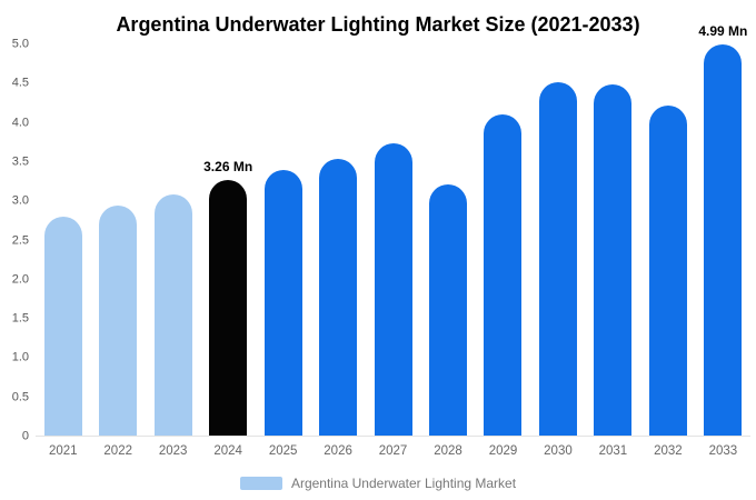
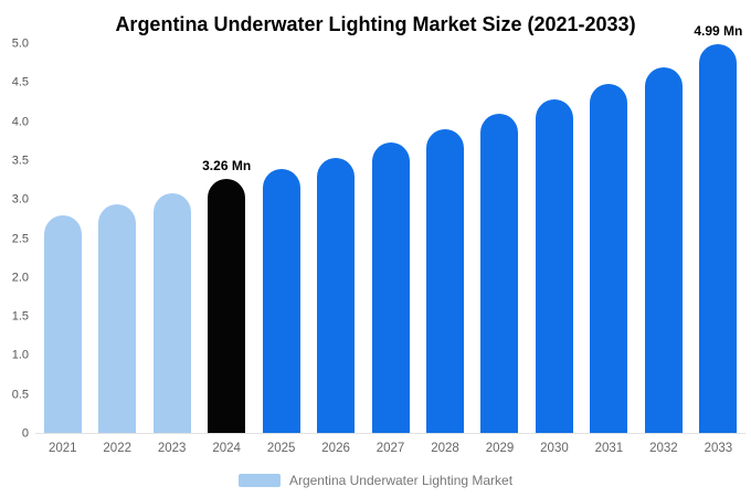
2028: 3.2 -> 3.9
2030: 4.5 -> 4.3
2032: 4.2 -> 4.7
